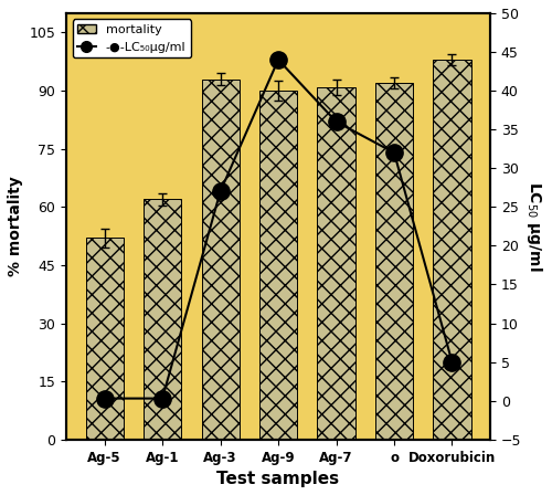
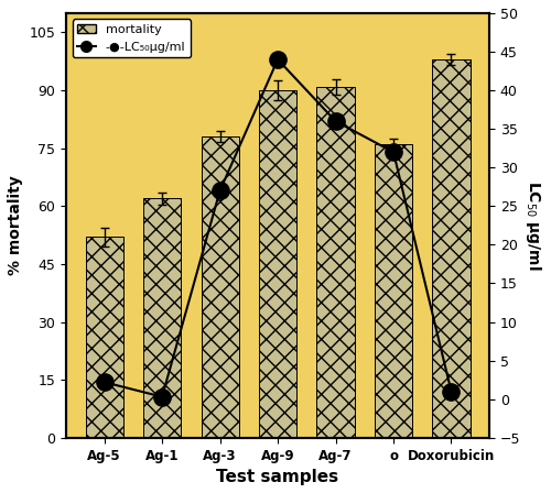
-●-LC₅₀μg/ml/Ag-5: 0.3 -> 2.2
mortality/Ag-3: 93 -> 78
mortality/o: 92 -> 76
-●-LC₅₀μg/ml/Doxorubicin: 5.0 -> 1.0
